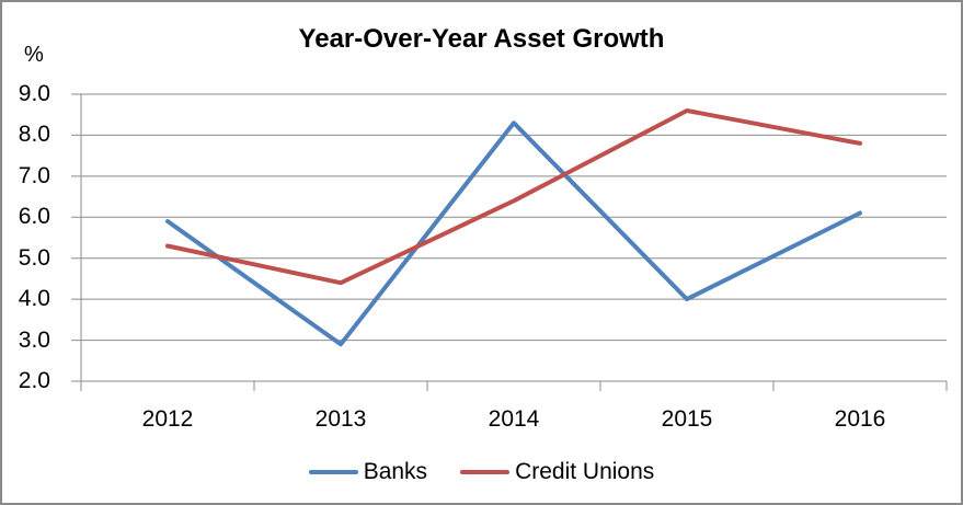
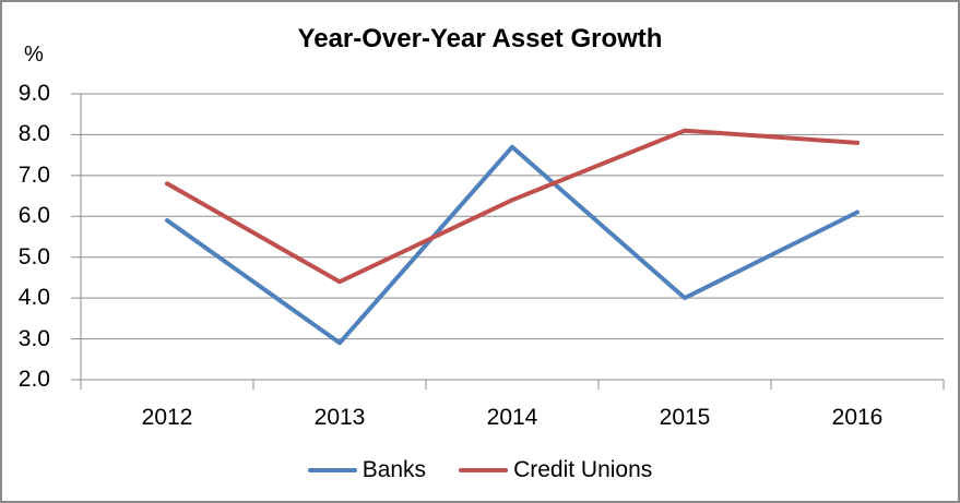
Credit Unions/2012: 5.3 -> 6.8
Banks/2014: 8.3 -> 7.7
Credit Unions/2015: 8.6 -> 8.1
